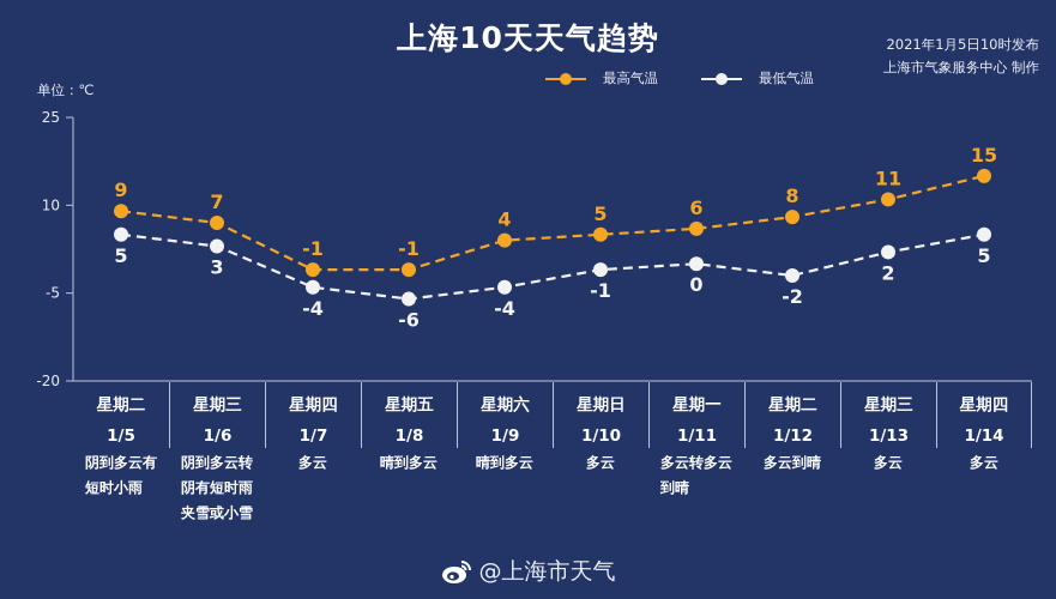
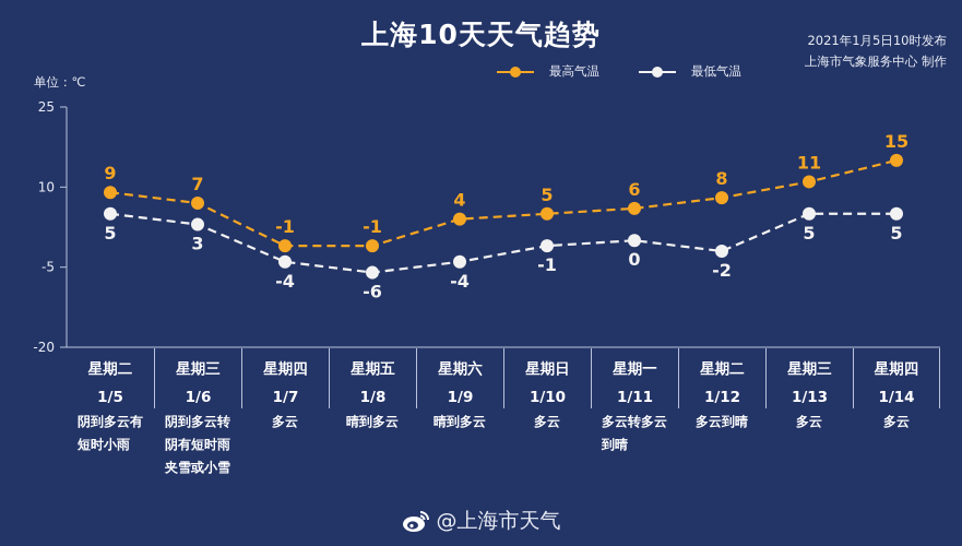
最低气温/1/13: 2 -> 5
